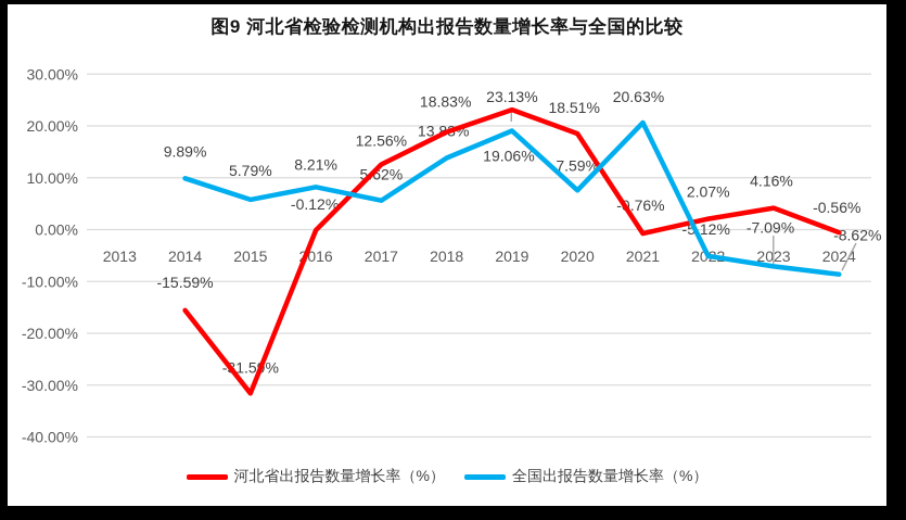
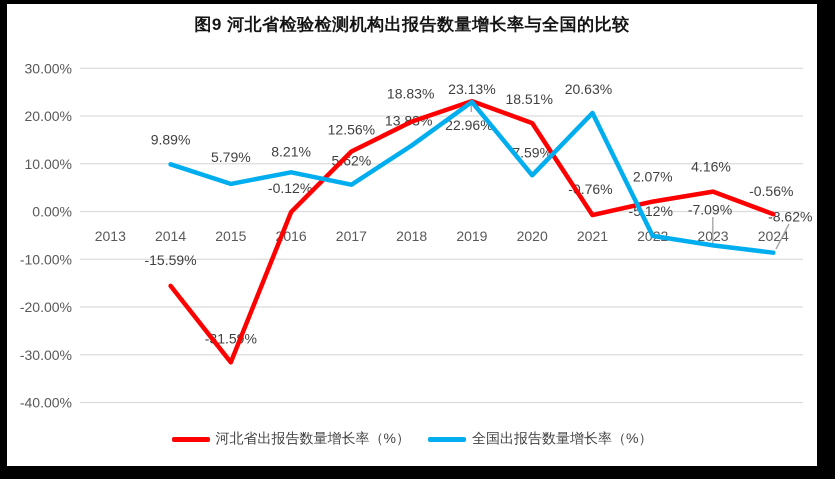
全国出报告数量增长率（%）/2019: 19.06% -> 22.96%
